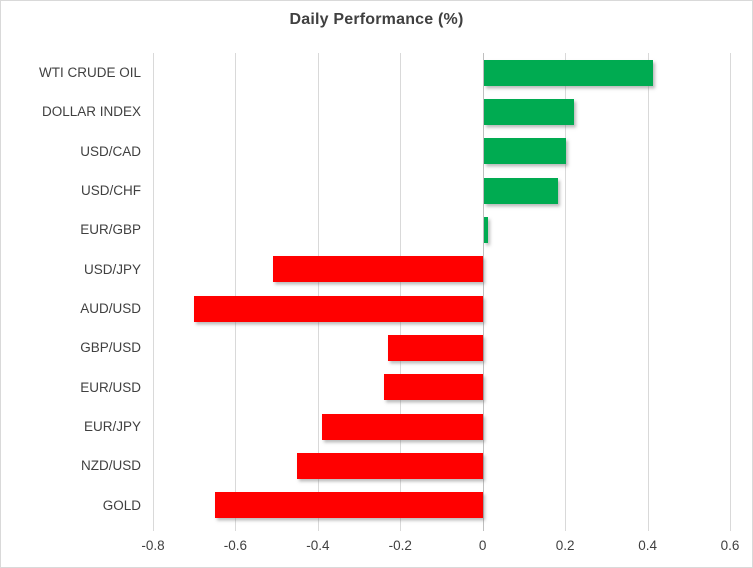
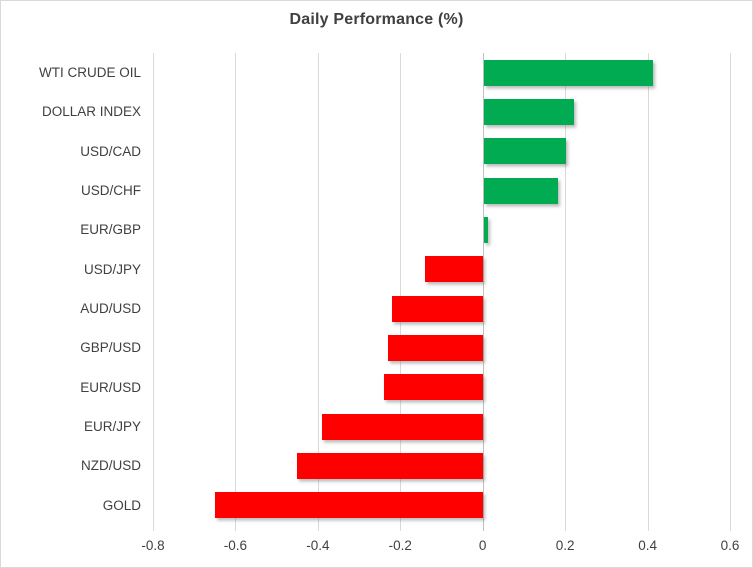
USD/JPY: -0.51 -> -0.14
AUD/USD: -0.70 -> -0.22
